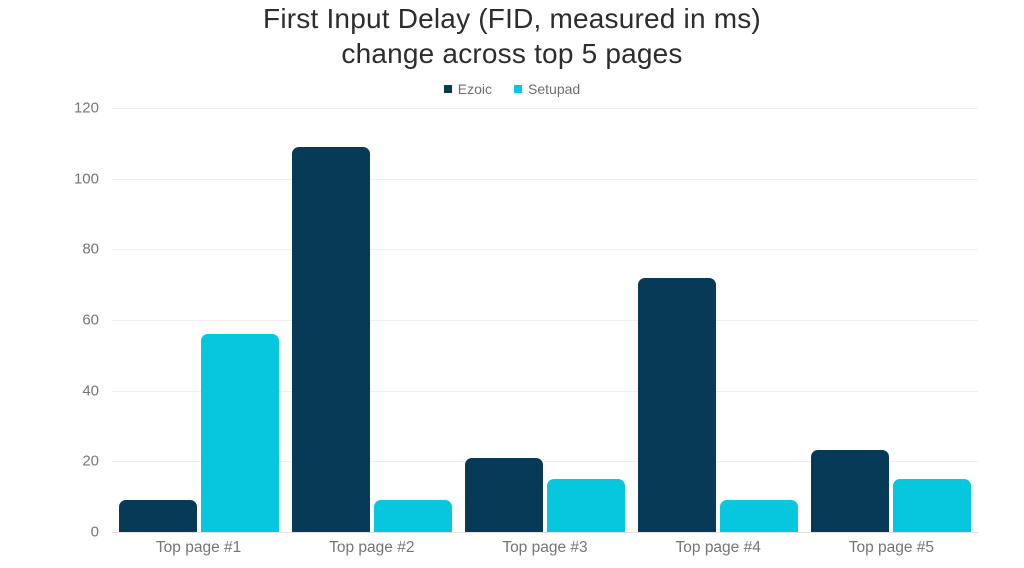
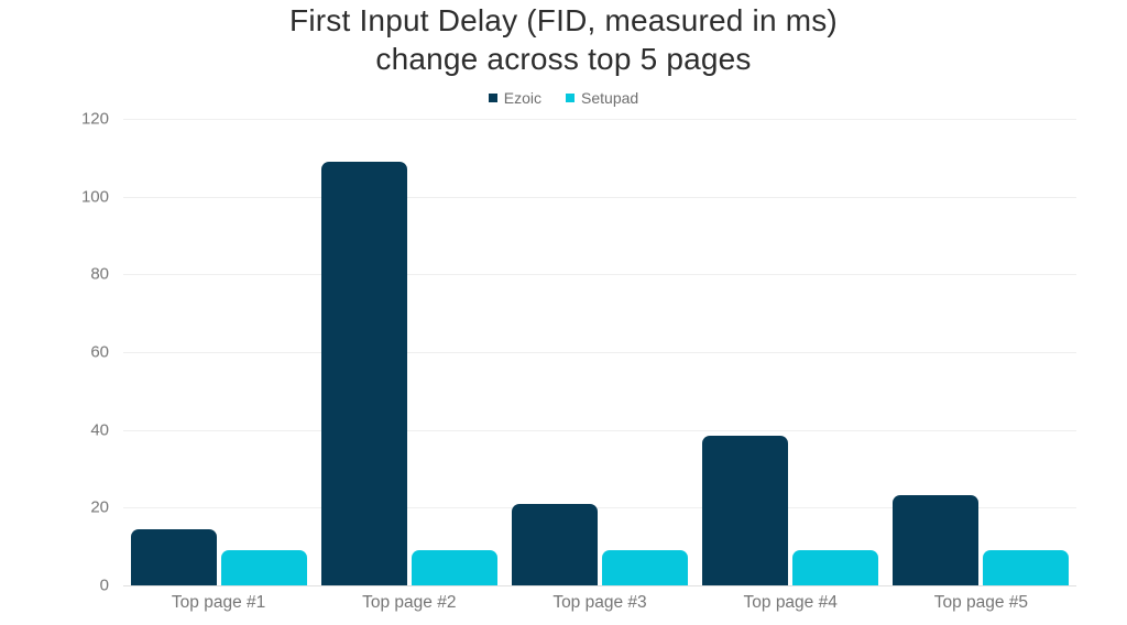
Ezoic/Top page #1: 9 -> 14
Setupad/Top page #1: 56 -> 9
Setupad/Top page #3: 15 -> 9
Ezoic/Top page #4: 72 -> 38
Setupad/Top page #5: 15 -> 9
